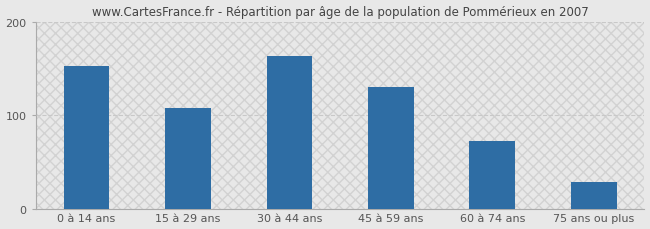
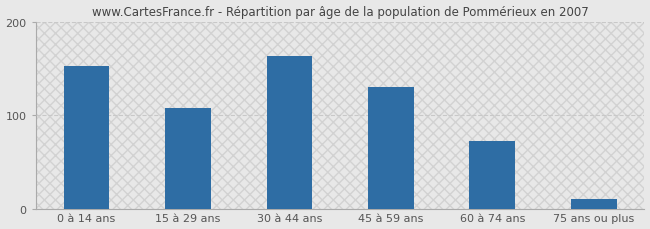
75 ans ou plus: 28 -> 10
